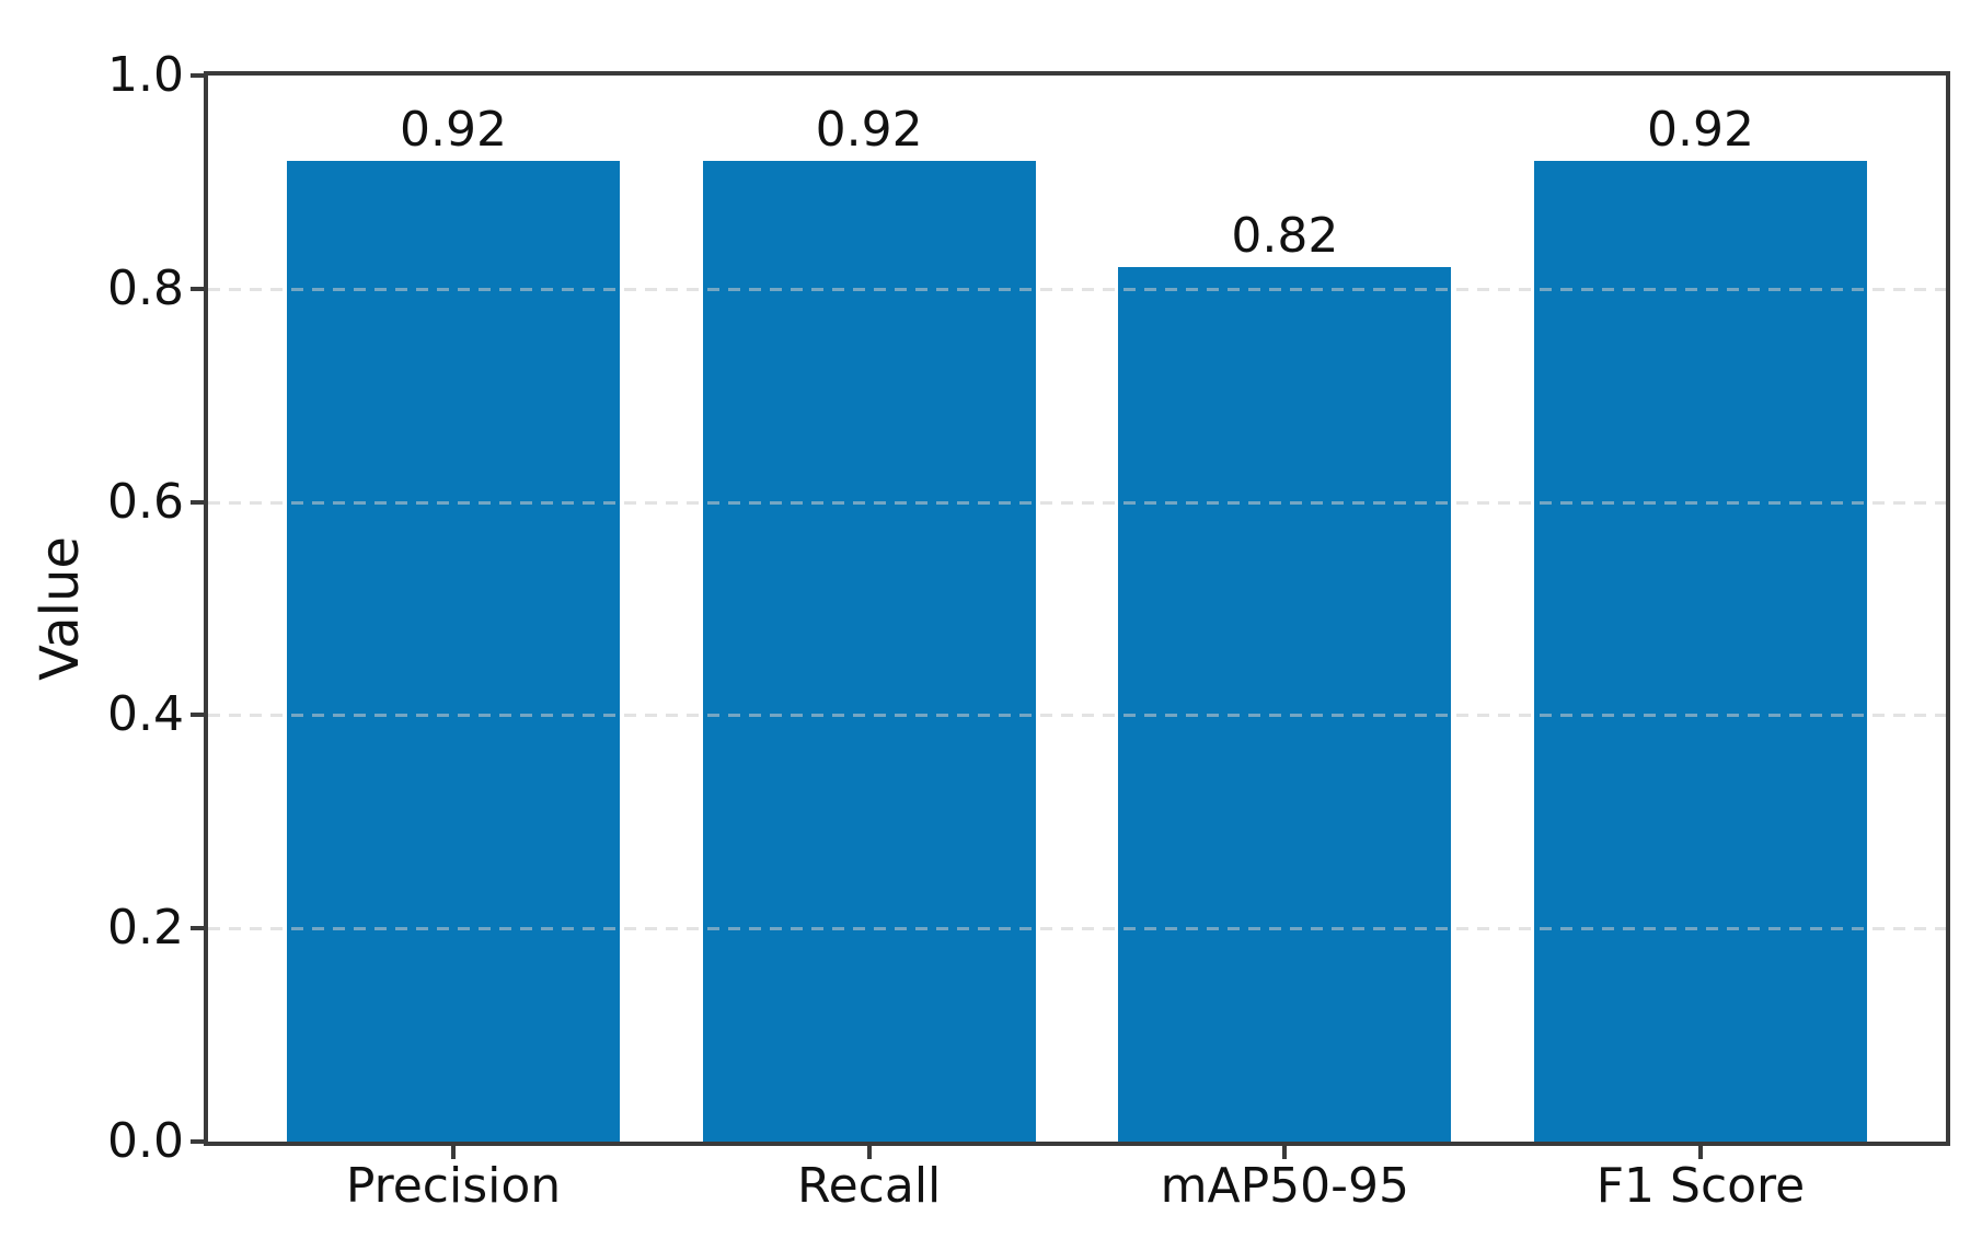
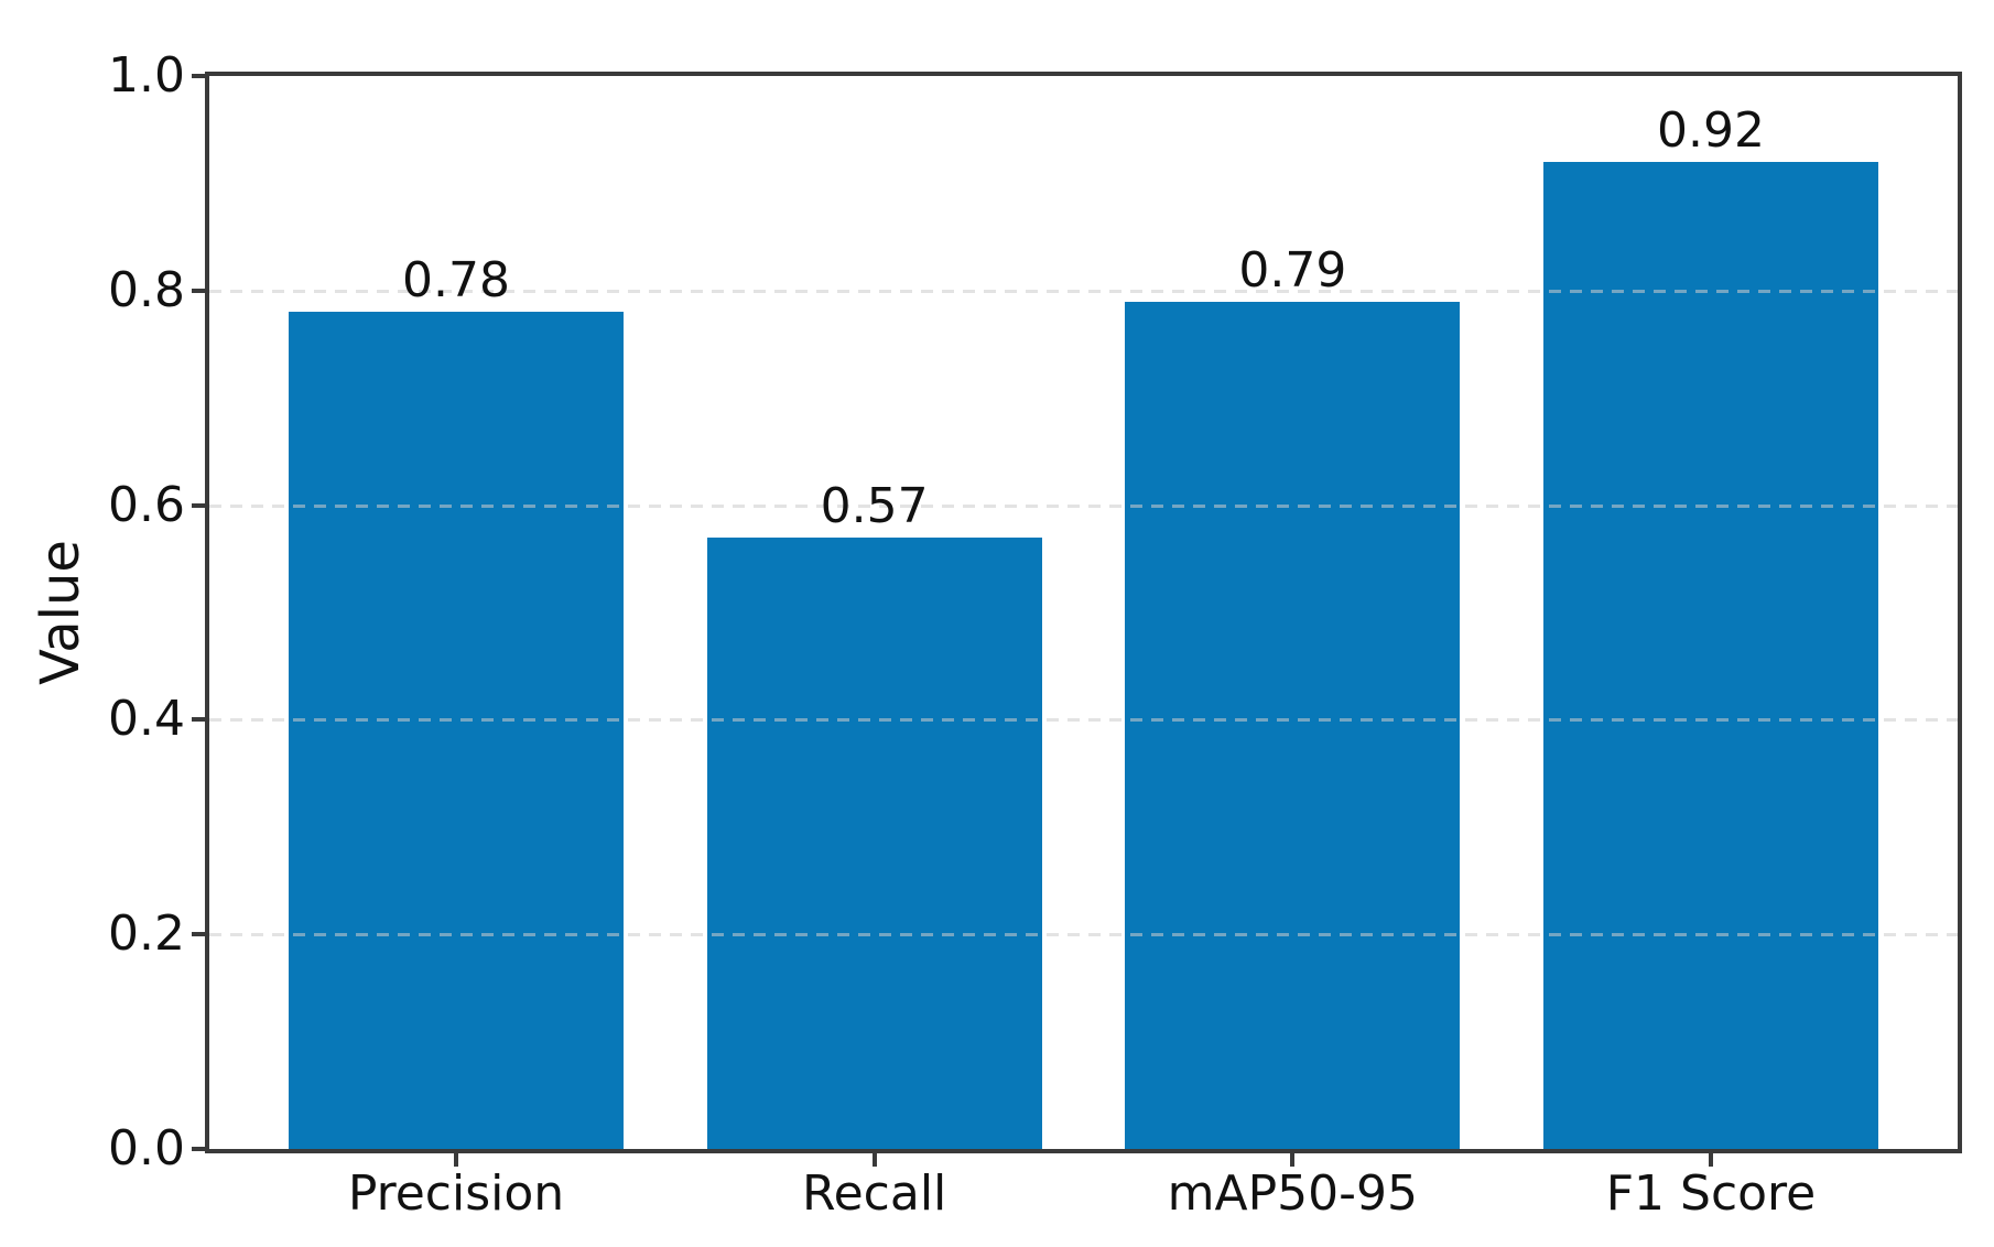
Precision: 0.92 -> 0.78
Recall: 0.92 -> 0.57
mAP50-95: 0.82 -> 0.79
